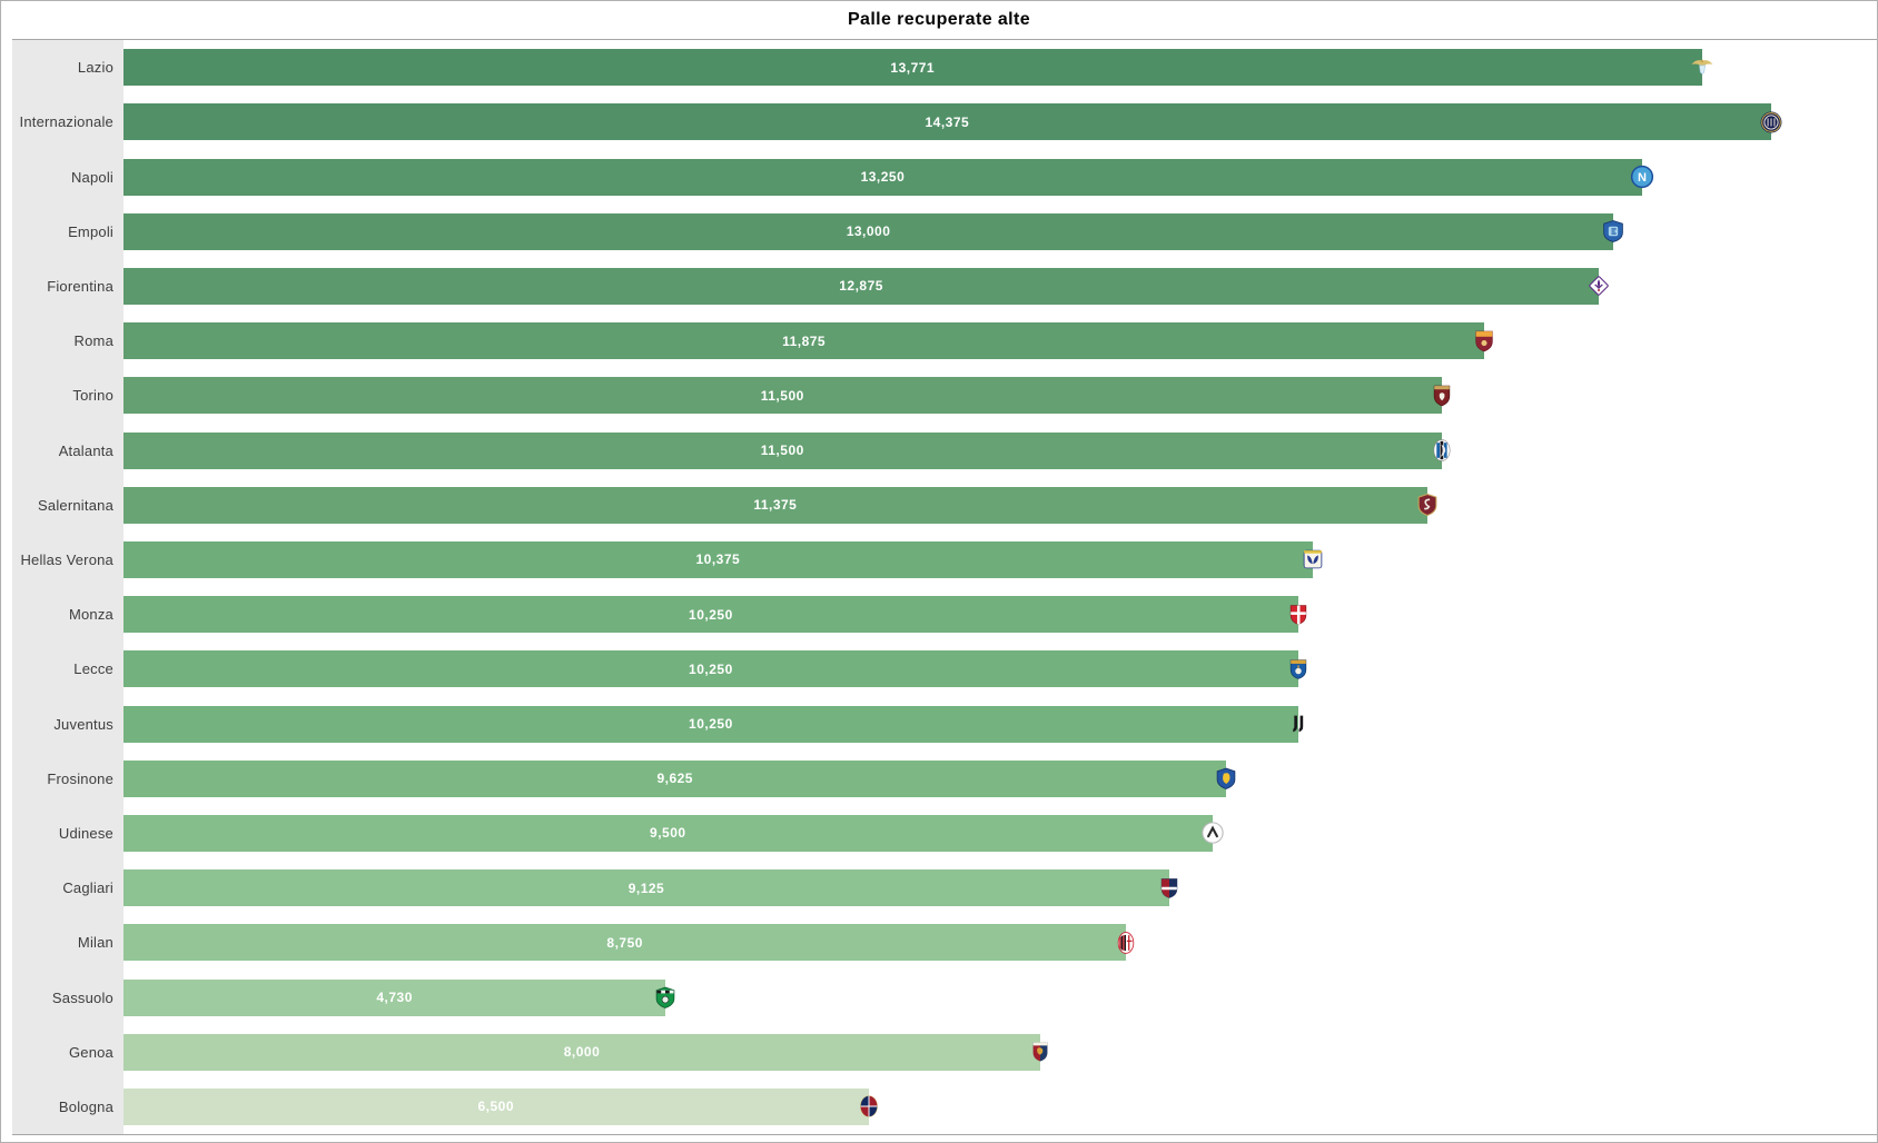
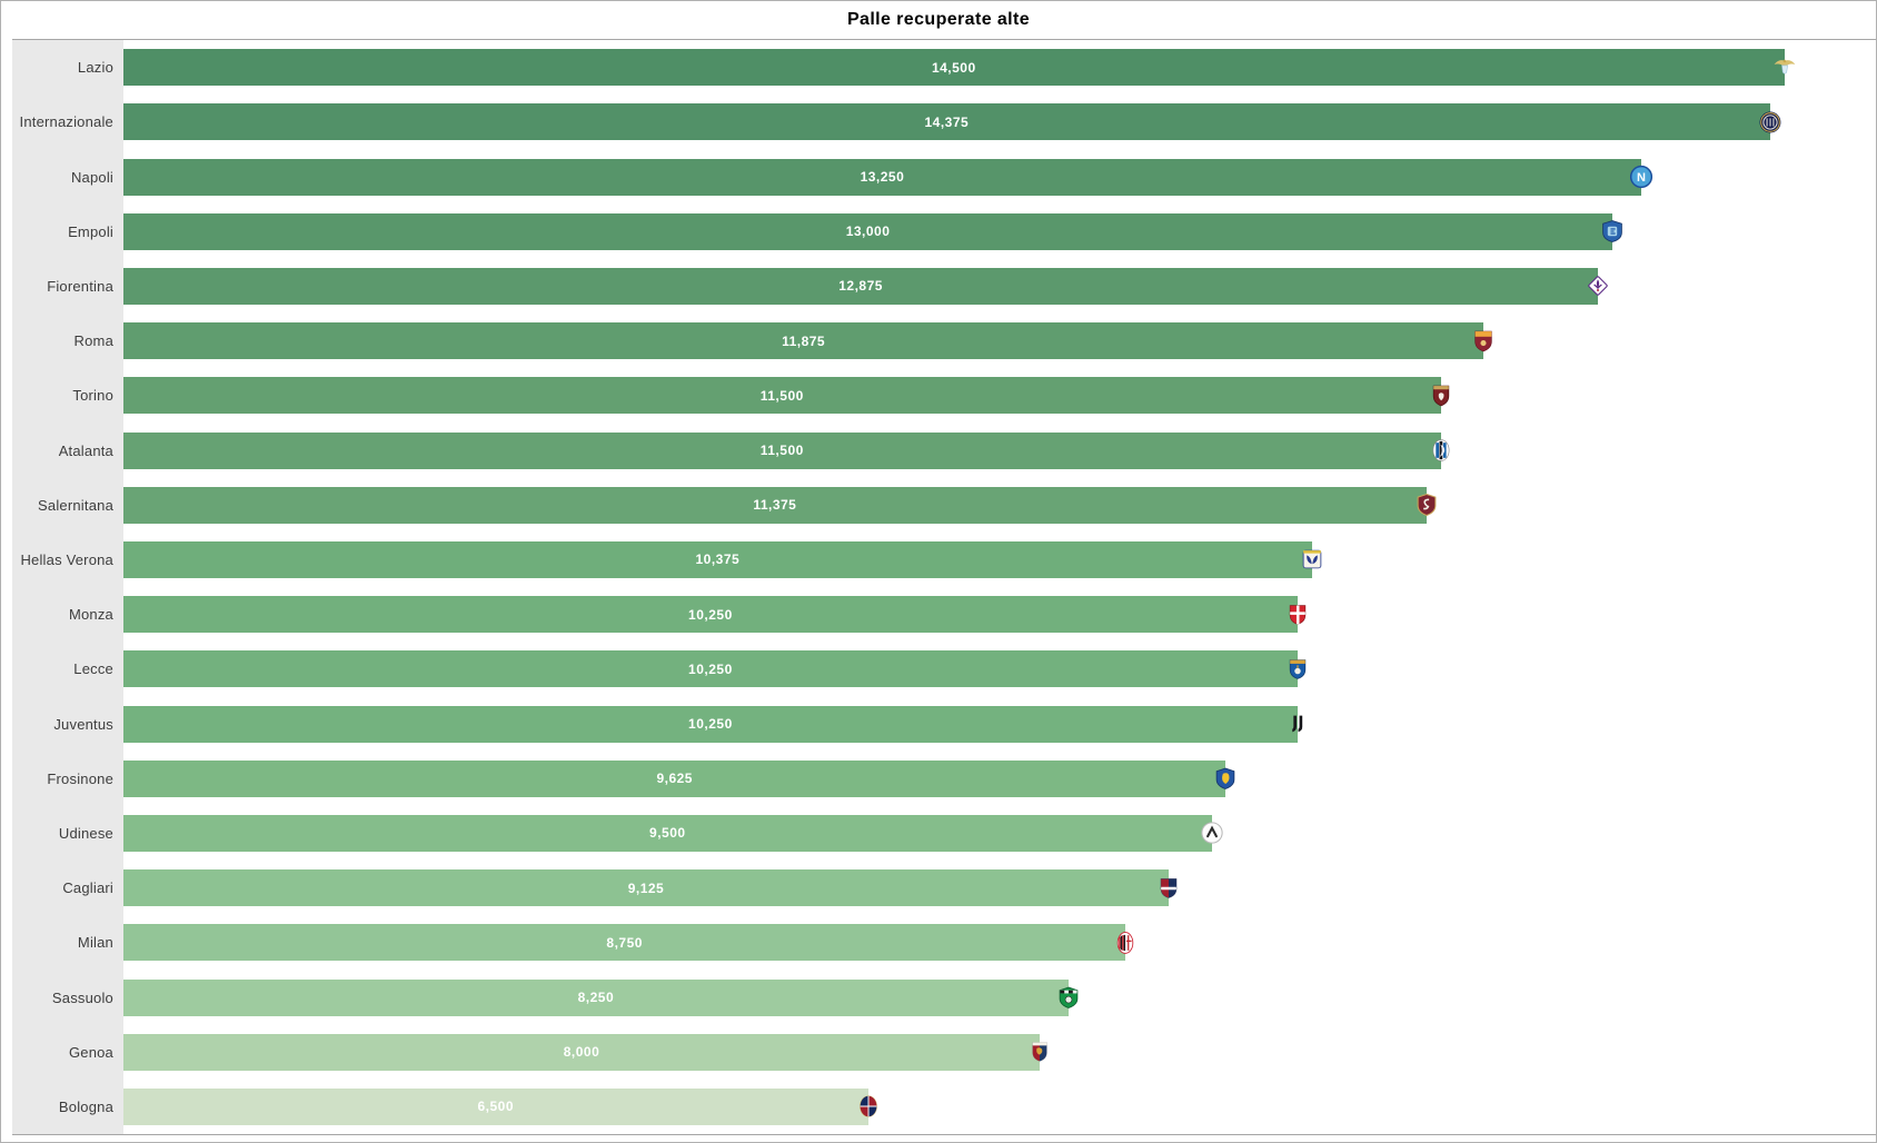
Lazio: 13,771 -> 14,500
Sassuolo: 4,730 -> 8,250
